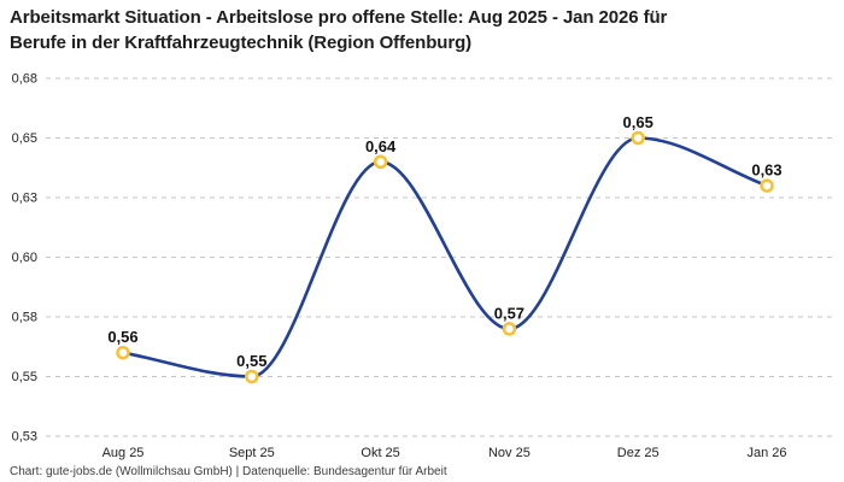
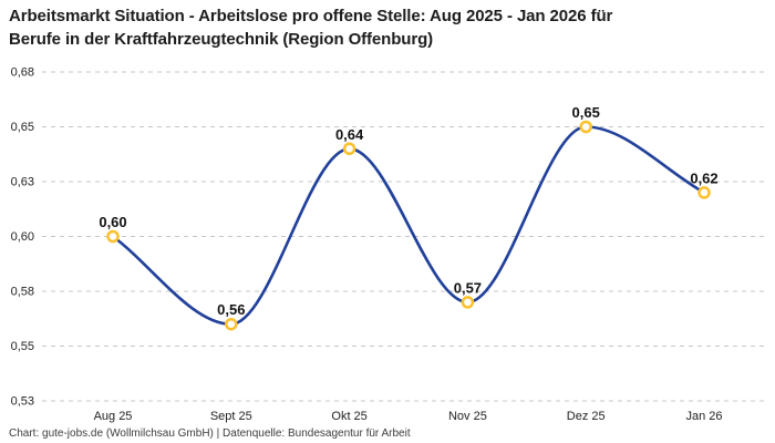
Aug 25: 0,56 -> 0,60
Sept 25: 0,55 -> 0,56
Jan 26: 0,63 -> 0,62
